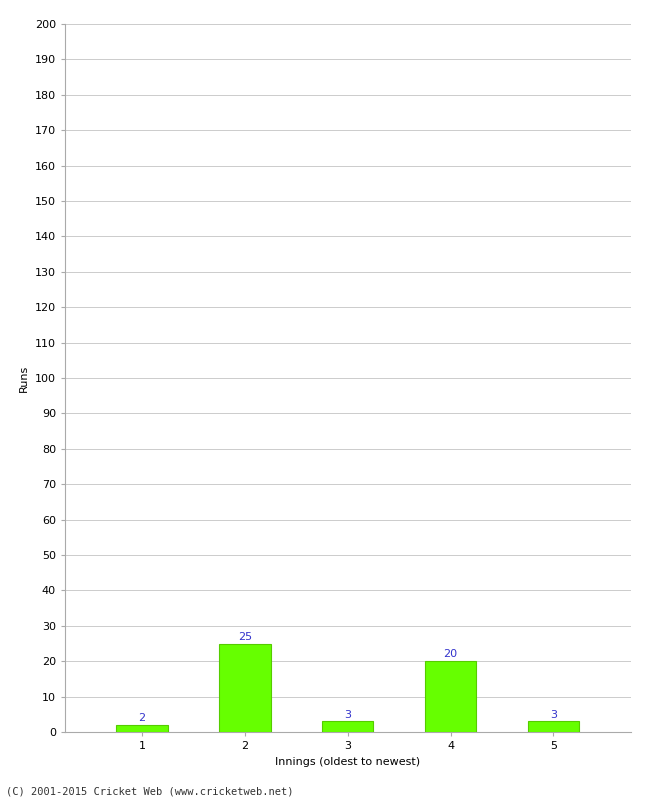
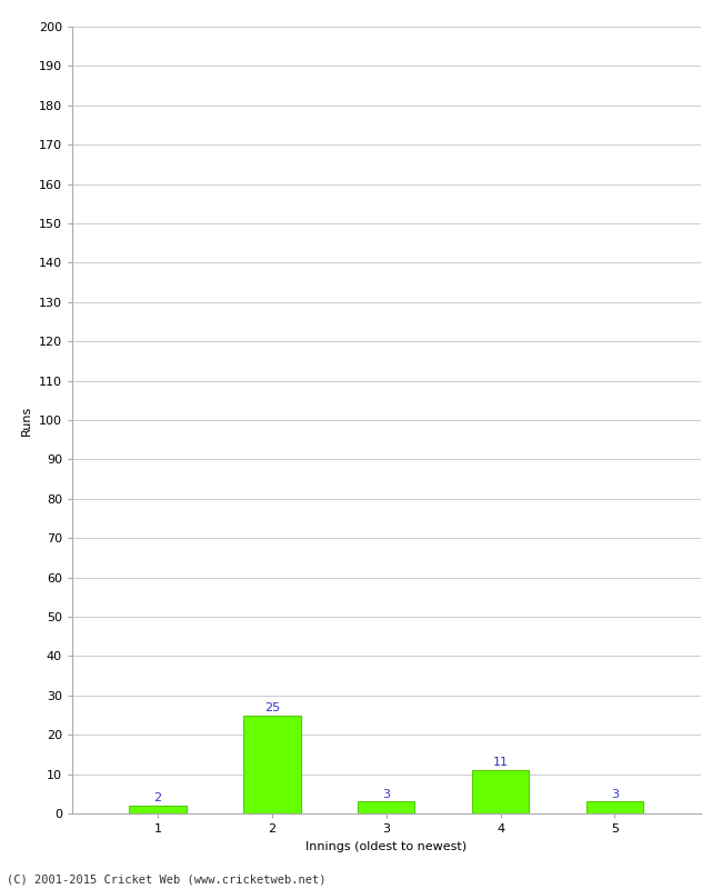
4: 20 -> 11
